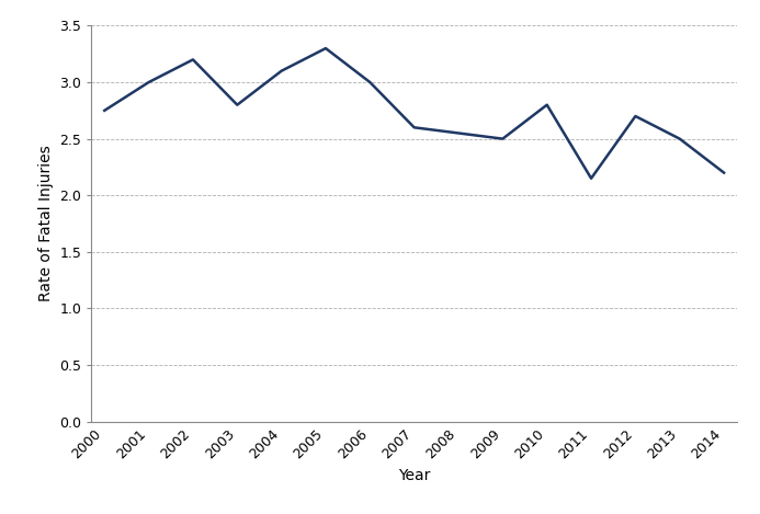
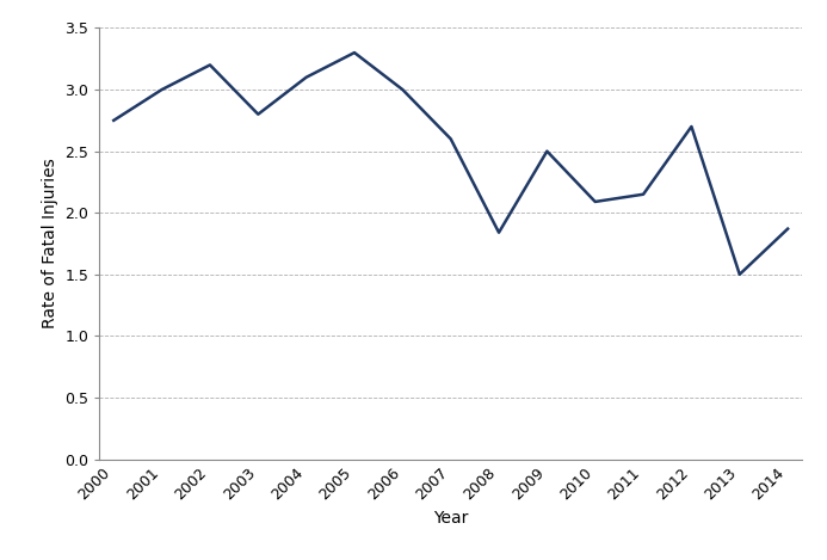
2008: 2.55 -> 1.84
2010: 2.80 -> 2.09
2013: 2.50 -> 1.50
2014: 2.20 -> 1.87
